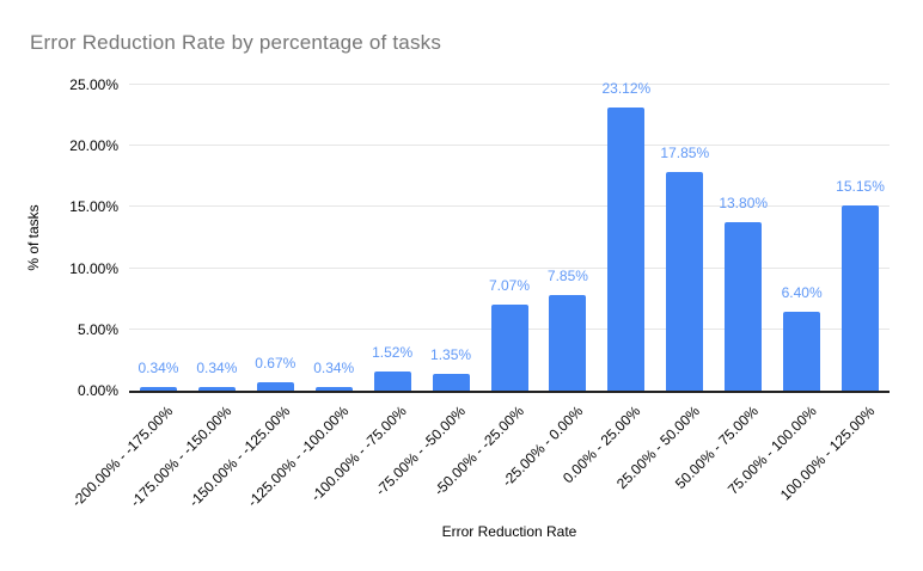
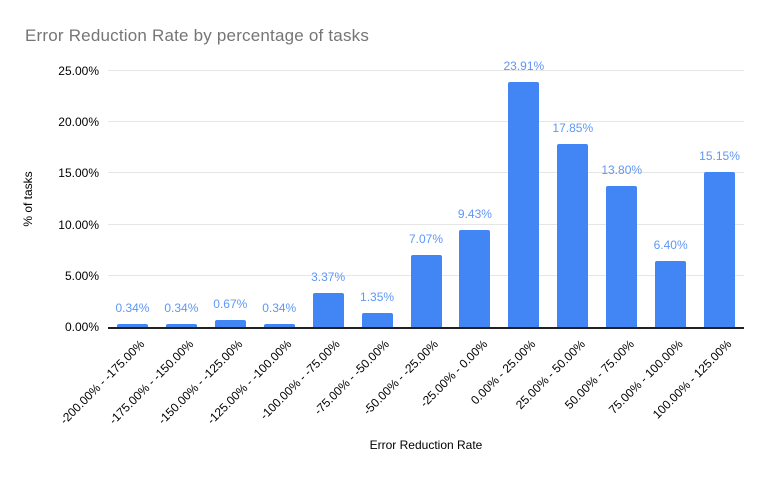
-100.00% - -75.00%: 1.52% -> 3.37%
-25.00% - 0.00%: 7.85% -> 9.43%
0.00% - 25.00%: 23.12% -> 23.91%
